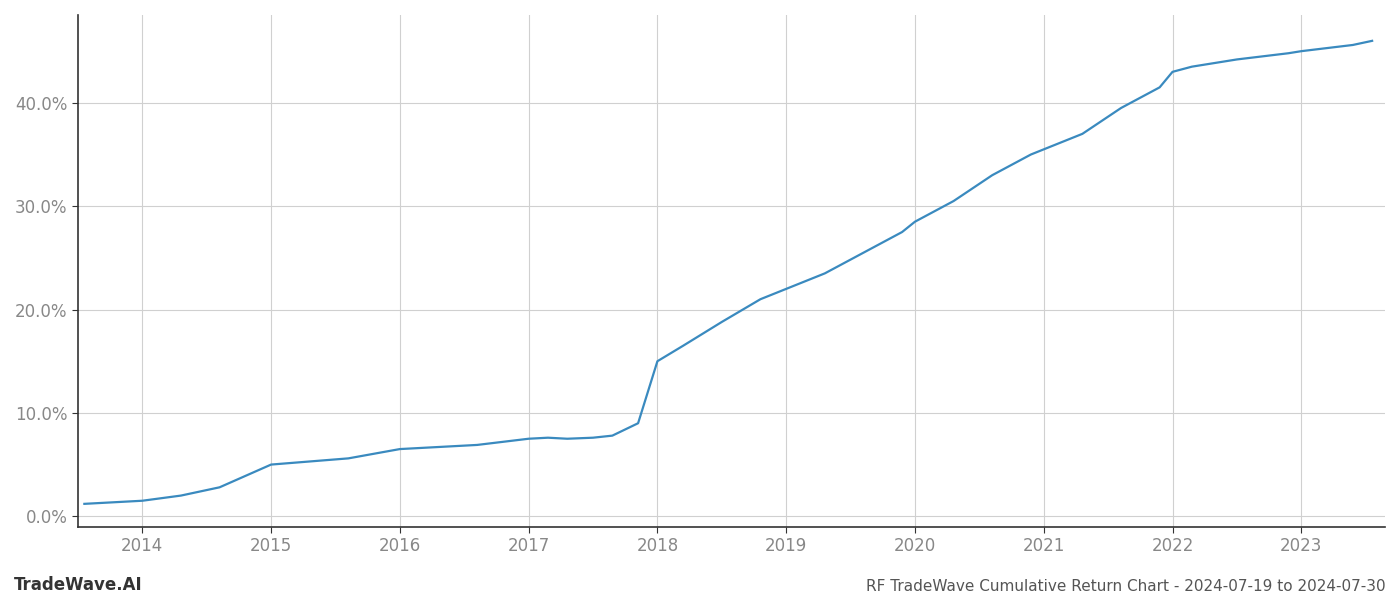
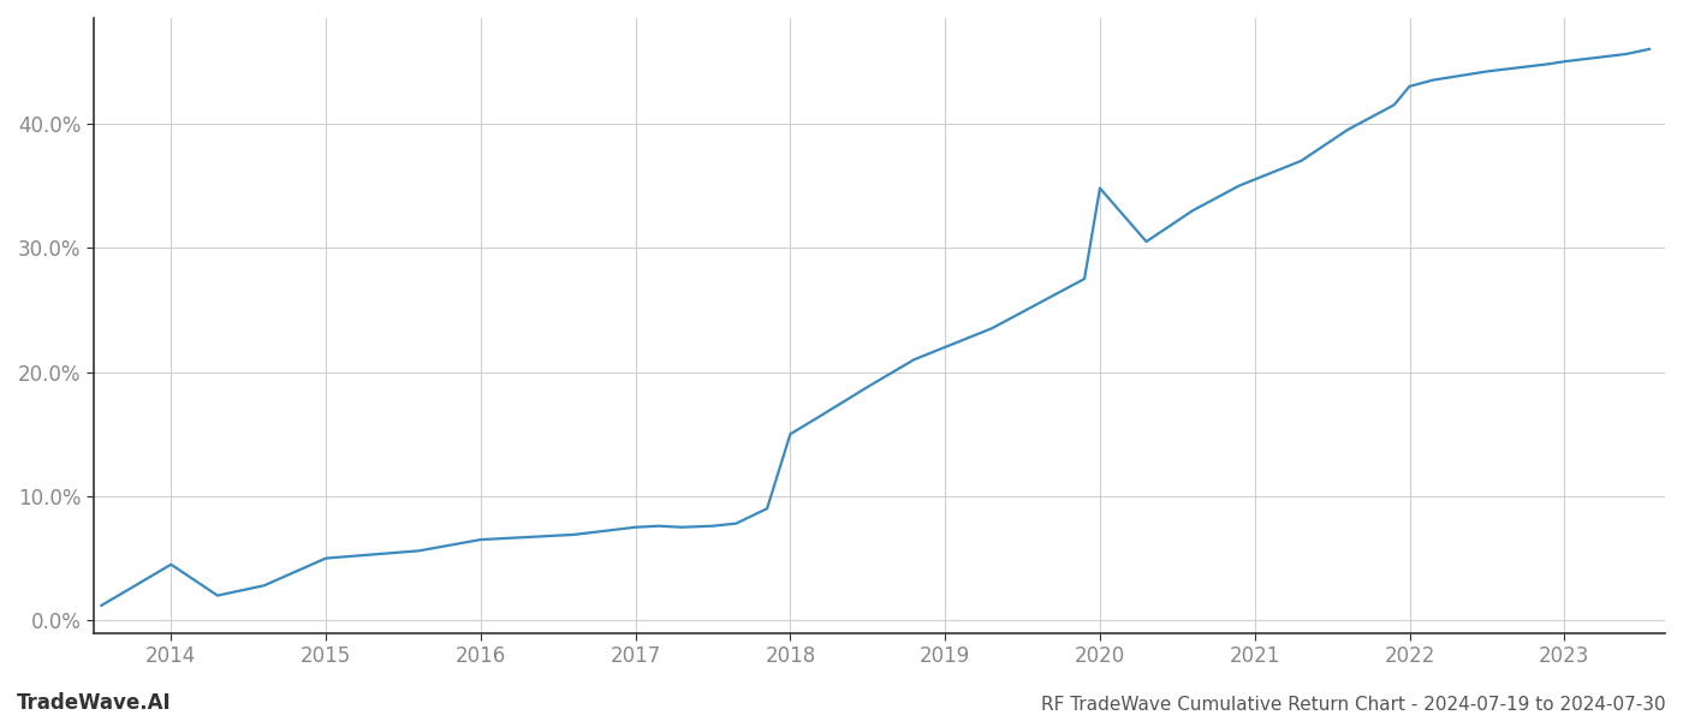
2014: 1.5% -> 4.5%
2020: 28.5% -> 34.8%
